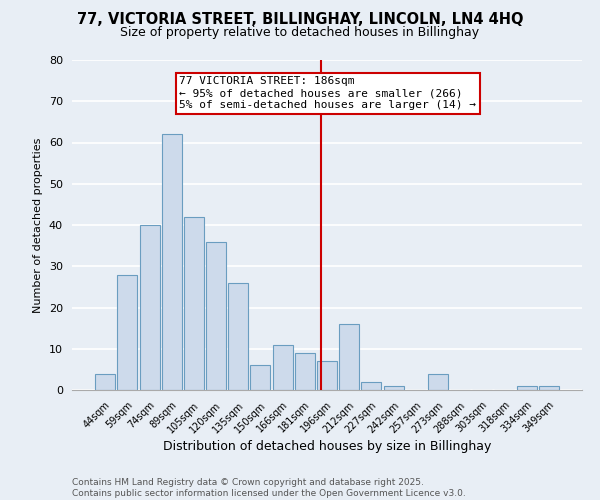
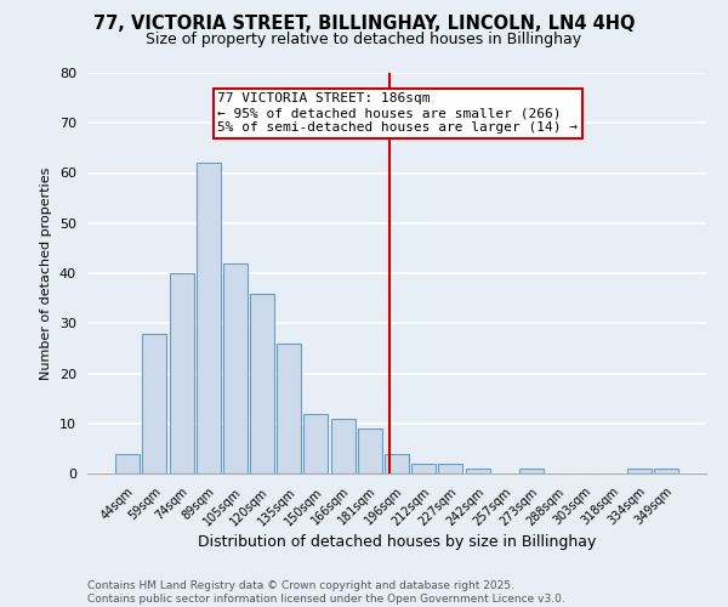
150sqm: 6 -> 12
196sqm: 7 -> 4
212sqm: 16 -> 2
273sqm: 4 -> 1
